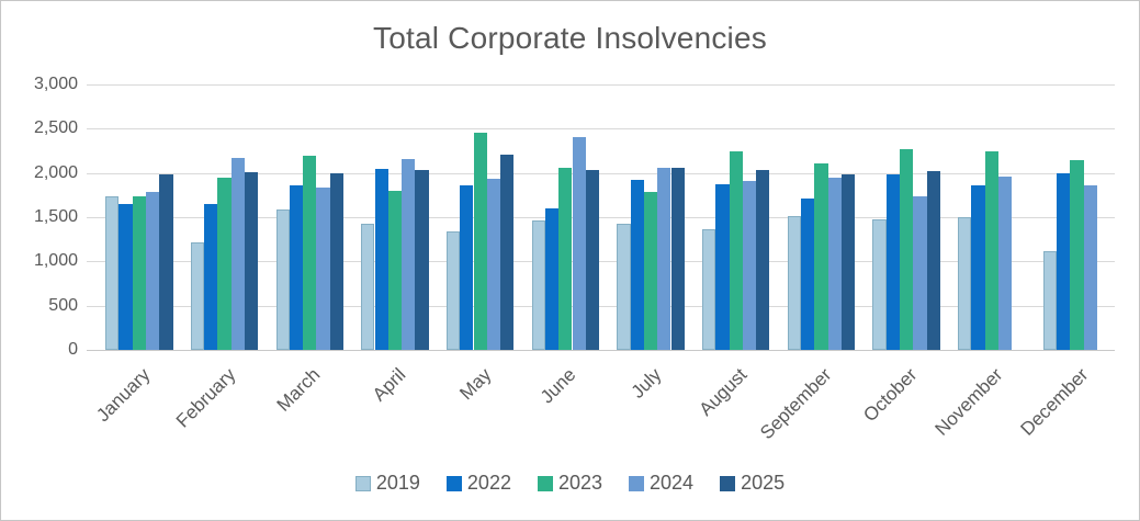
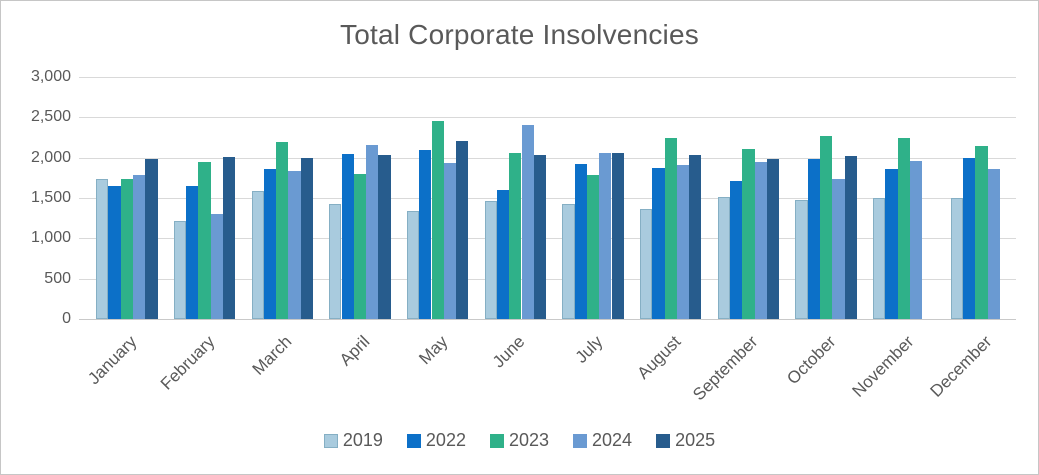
2024/February: 2200 -> 1300
2022/May: 1900 -> 2100
2019/December: 1100 -> 1500
